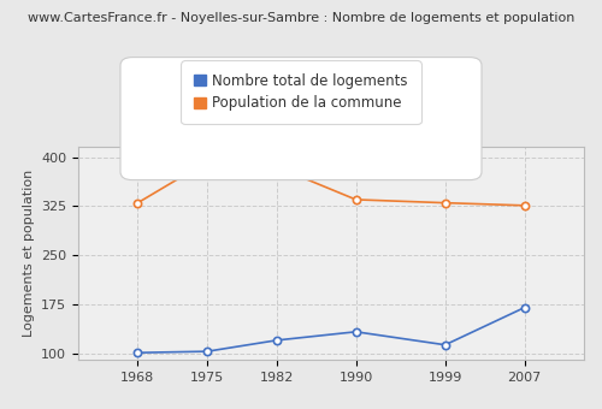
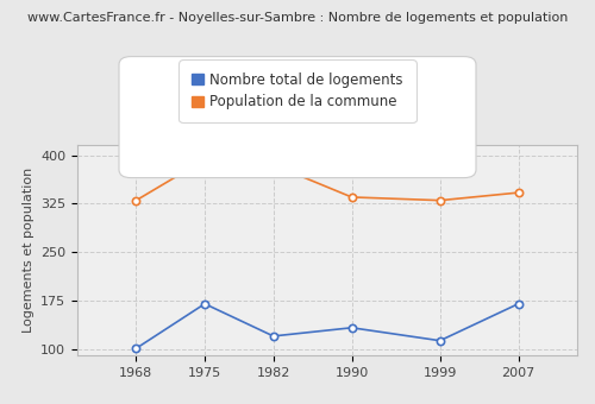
Nombre total de logements/1975: 103 -> 170
Population de la commune/2007: 326 -> 342
